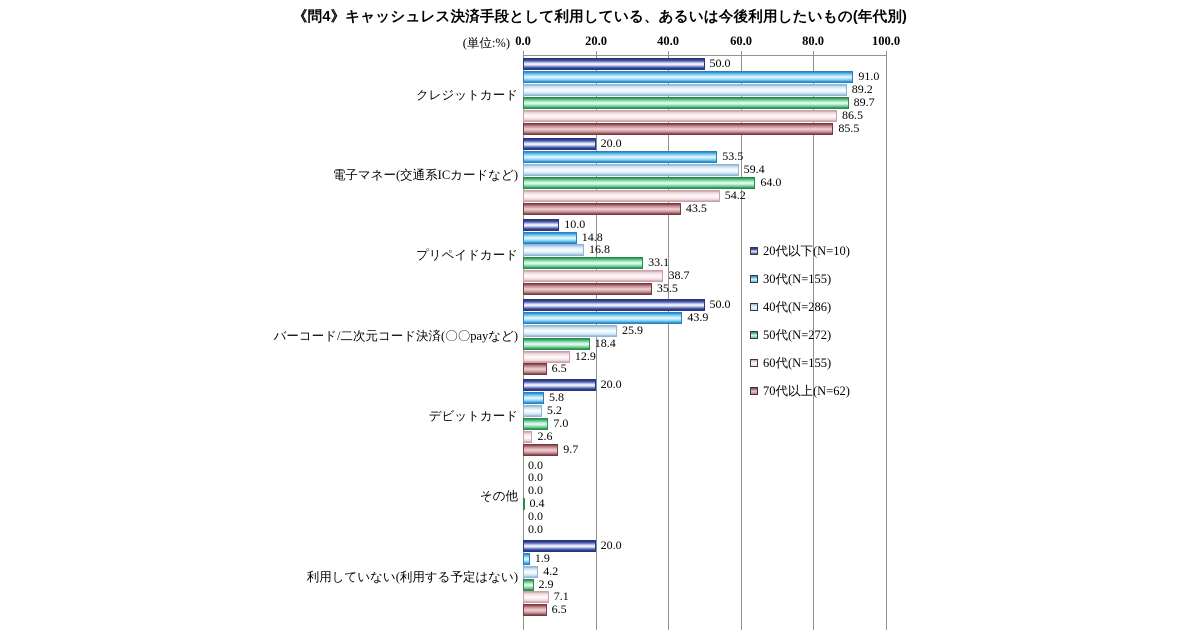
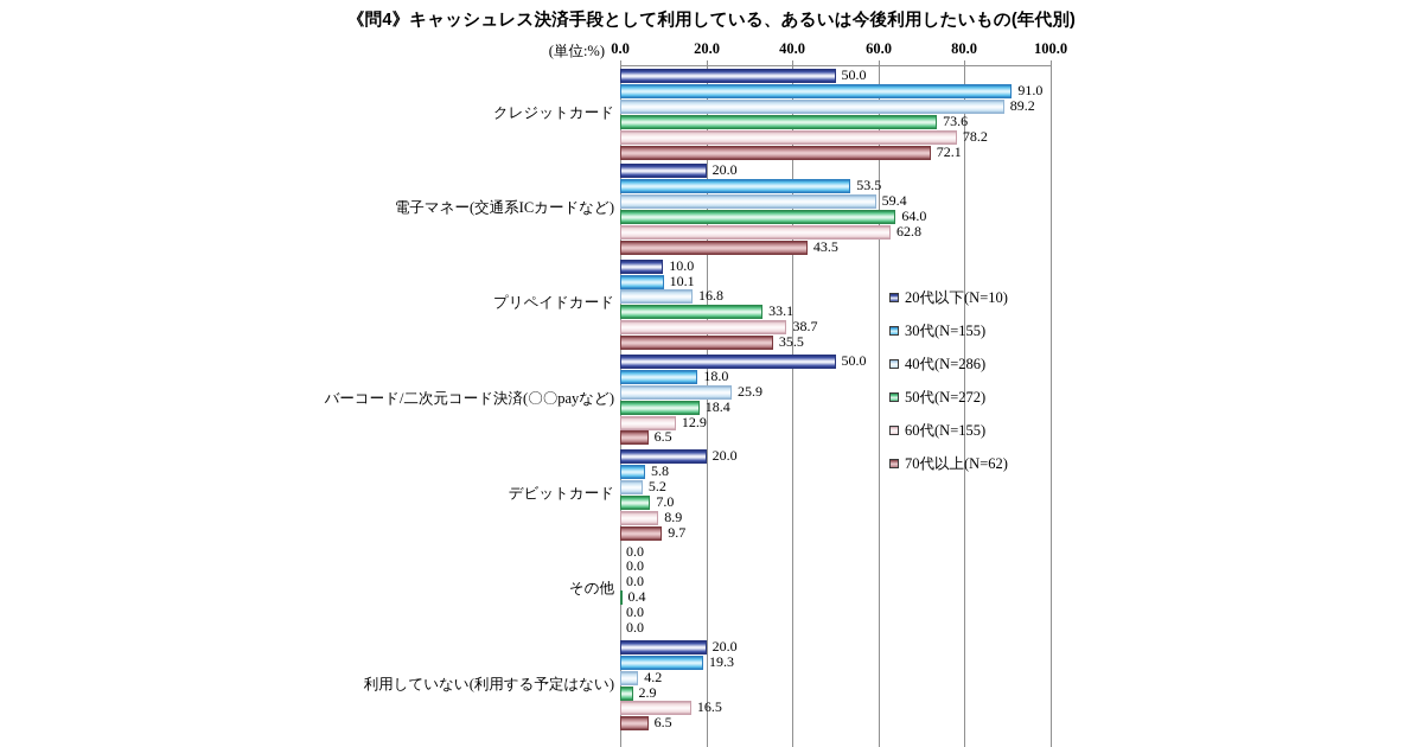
50代(N=272)/クレジットカード: 89.7 -> 73.6
60代(N=155)/クレジットカード: 86.5 -> 78.2
70代以上(N=62)/クレジットカード: 85.5 -> 72.1
60代(N=155)/電子マネー(交通系ICカードなど): 54.2 -> 62.8
30代(N=155)/プリペイドカード: 14.8 -> 10.1
30代(N=155)/バーコード/二次元コード決済(〇〇payなど): 43.9 -> 18.0
60代(N=155)/デビットカード: 2.6 -> 8.9
30代(N=155)/利用していない(利用する予定はない): 1.9 -> 19.3
60代(N=155)/利用していない(利用する予定はない): 7.1 -> 16.5
